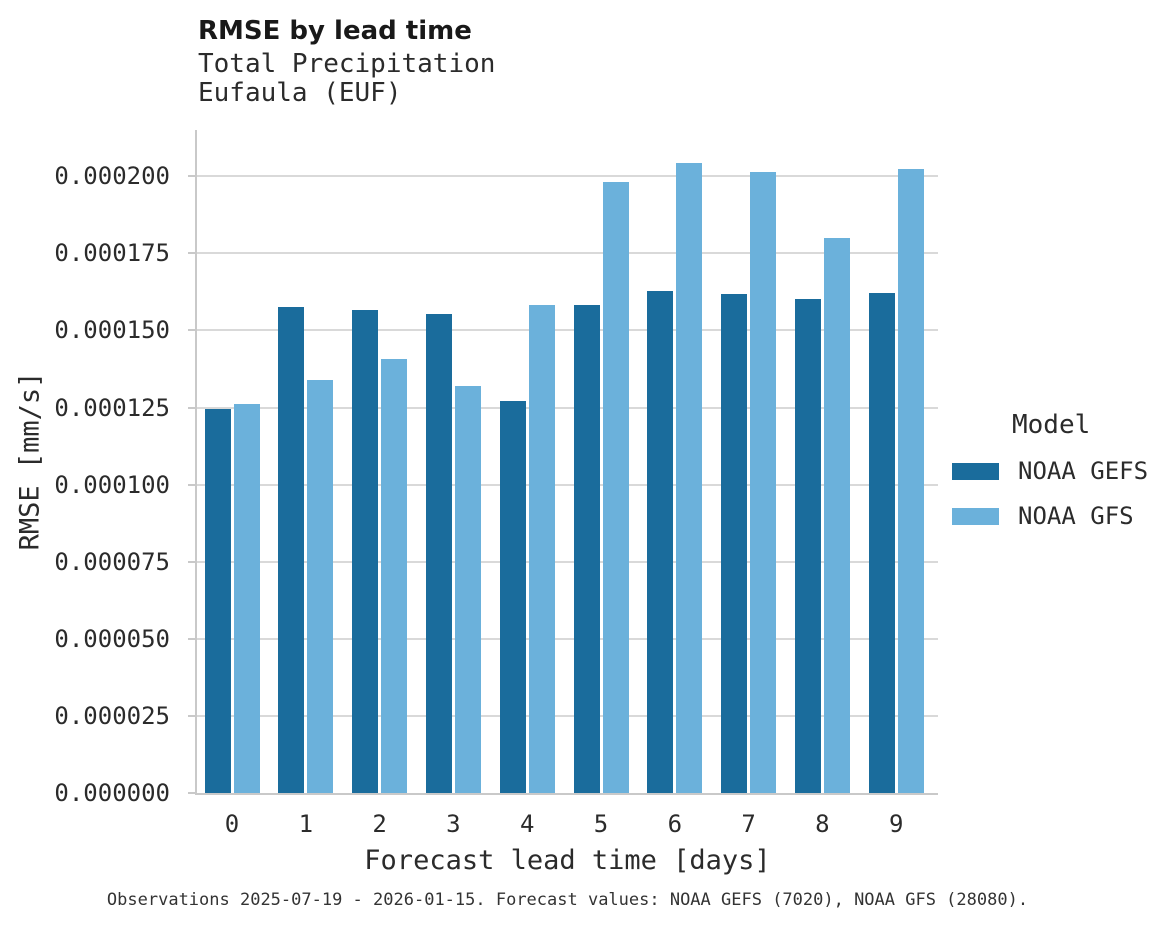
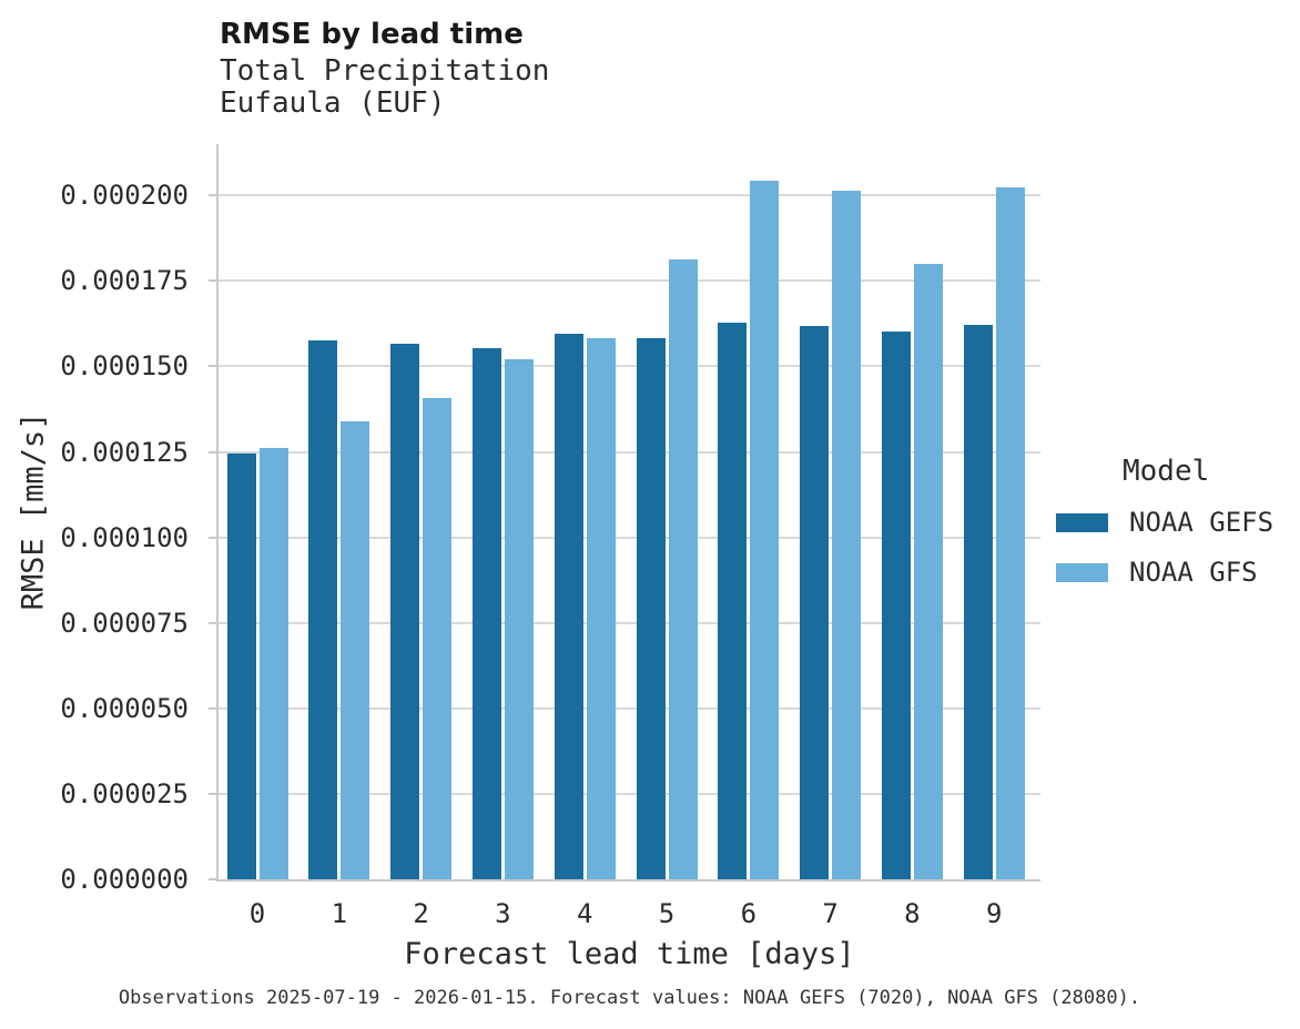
NOAA GFS/3: 0.000132 -> 0.000152
NOAA GEFS/4: 0.000127 -> 0.000160
NOAA GFS/5: 0.000198 -> 0.000181
